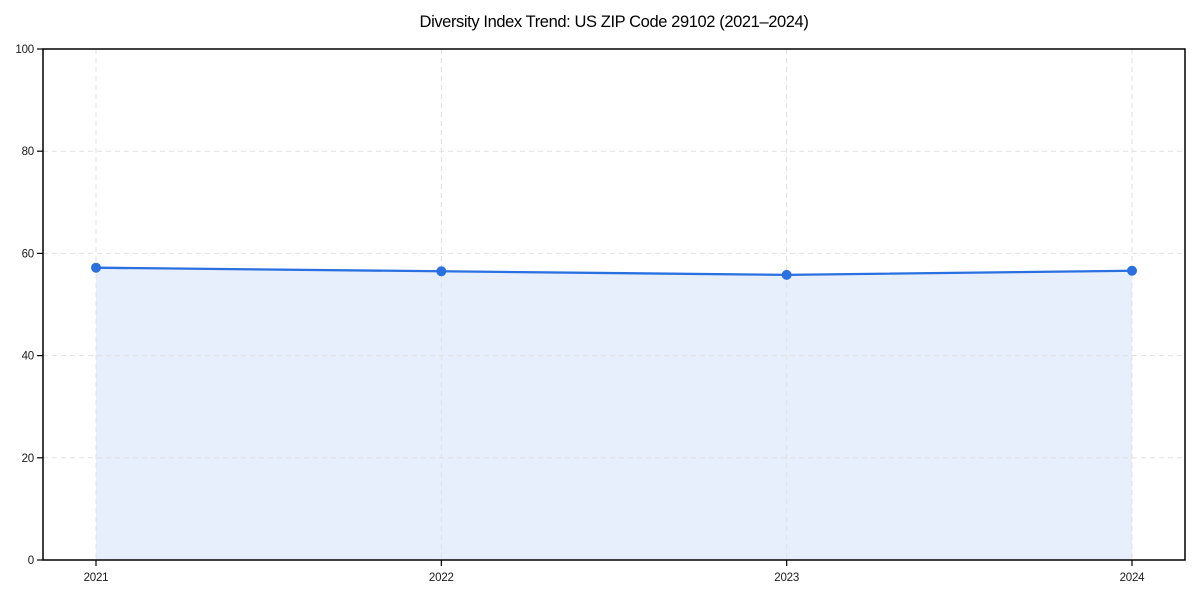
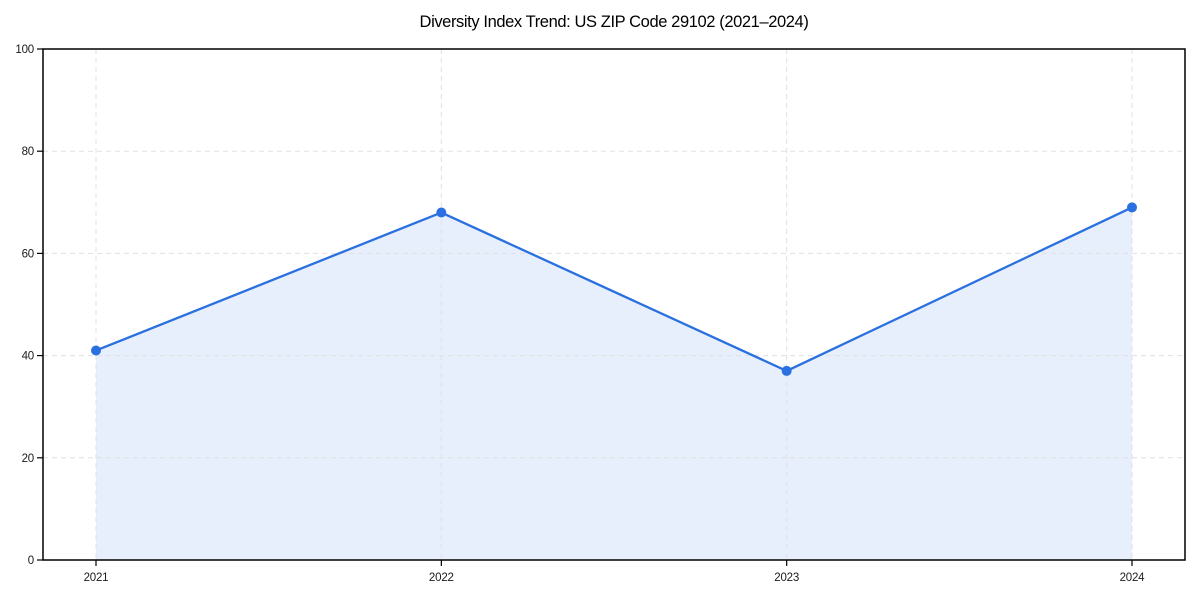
2021: 57 -> 41
2022: 56 -> 68
2023: 56 -> 37
2024: 57 -> 69
